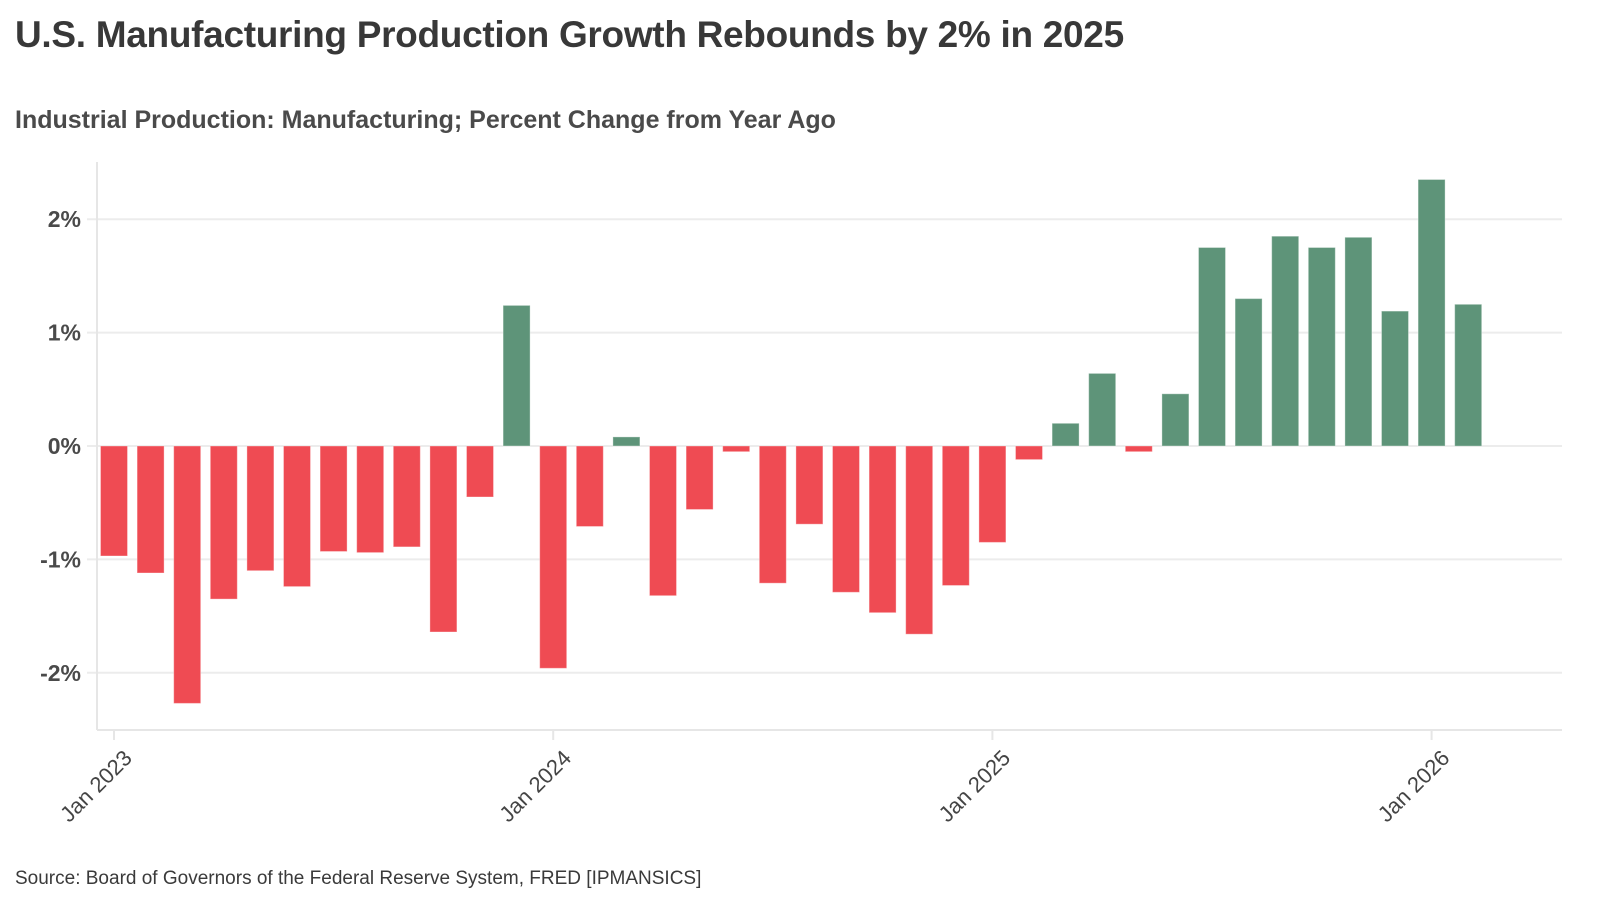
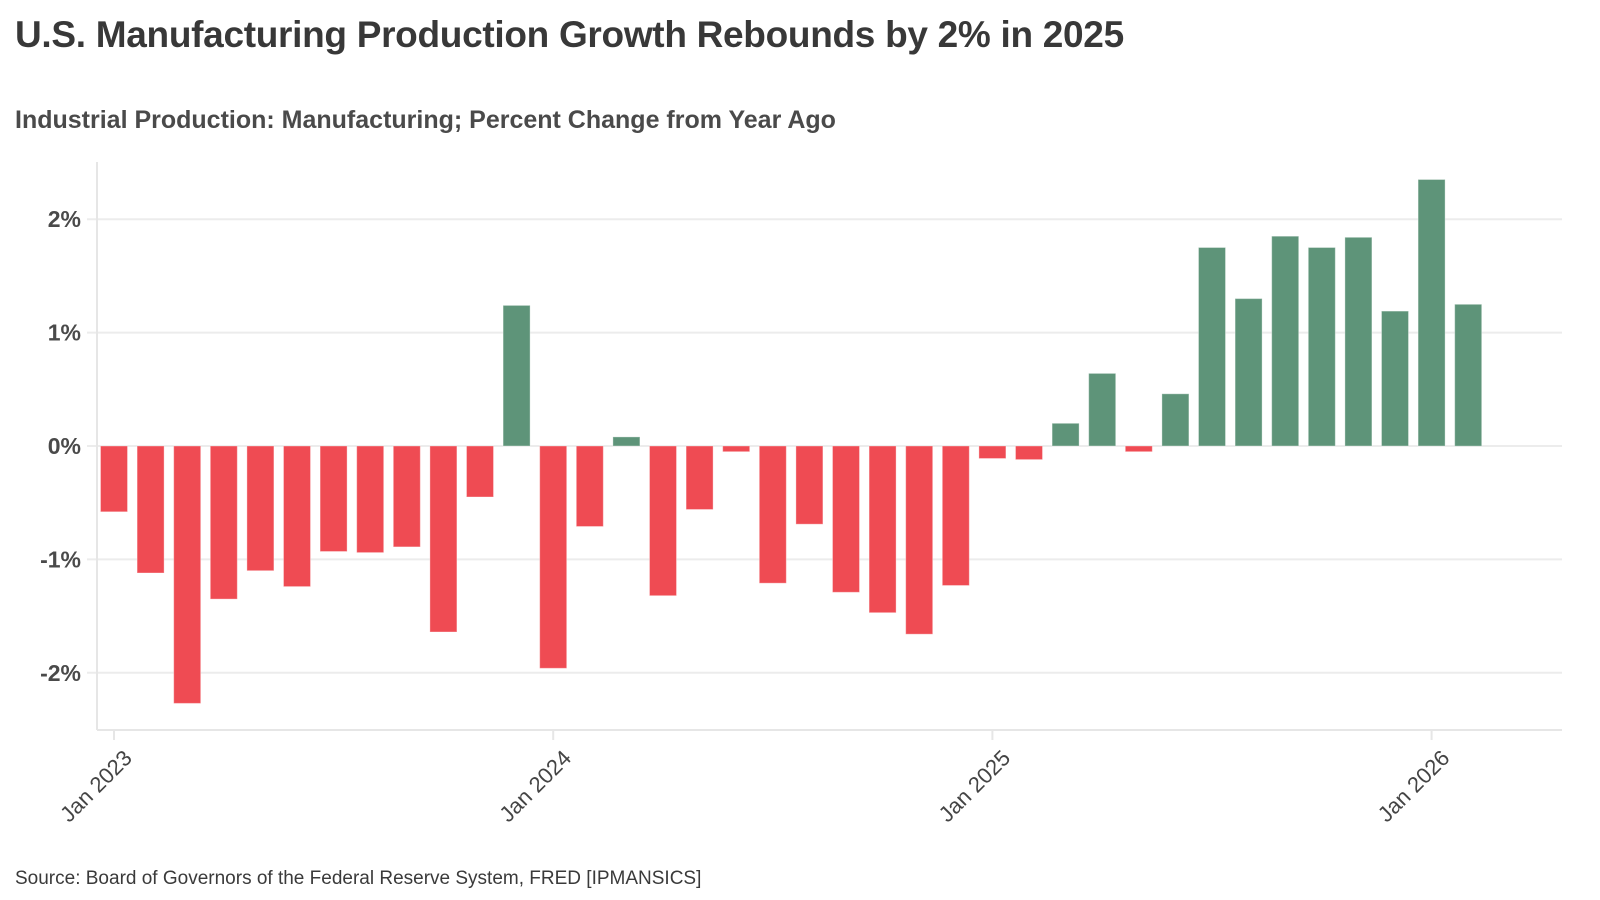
Jan 2023: -0.97% -> -0.58%
Jan 2025: -0.85% -> -0.11%
